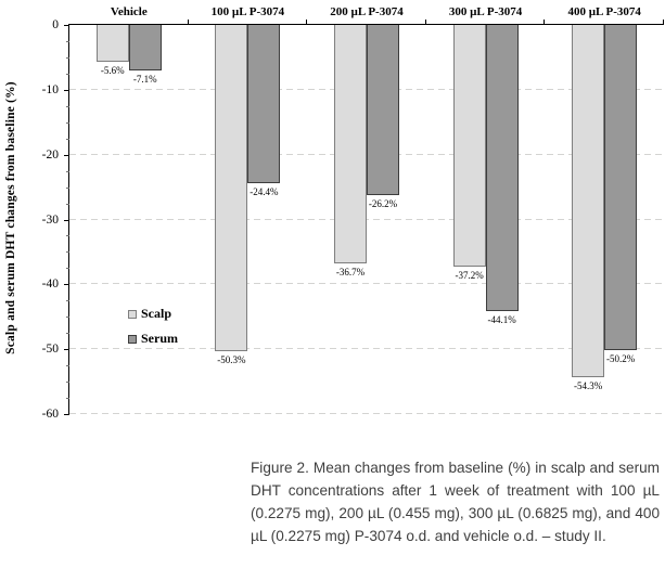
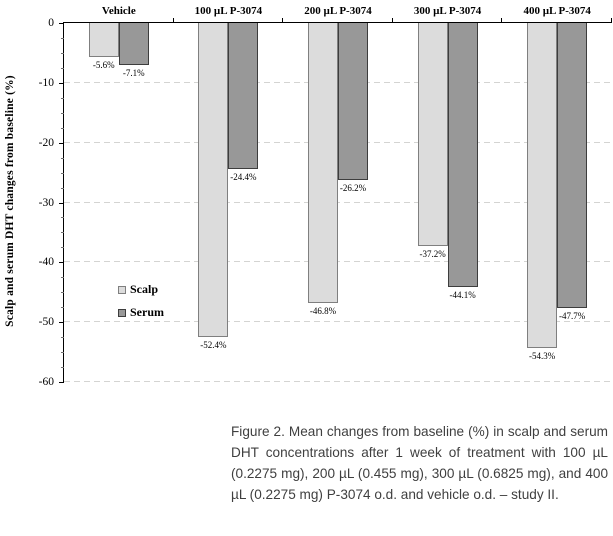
Scalp/100 µL P-3074: -50.3% -> -52.4%
Scalp/200 µL P-3074: -36.7% -> -46.8%
Serum/400 µL P-3074: -50.2% -> -47.7%
